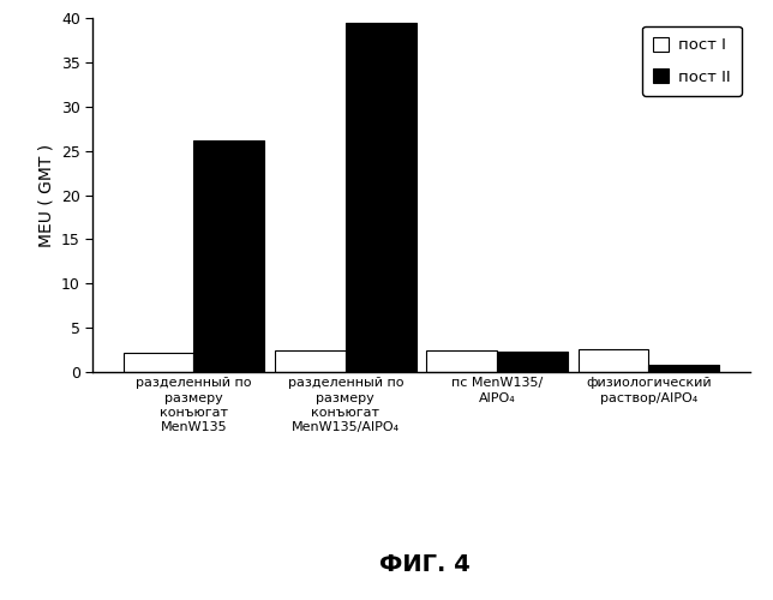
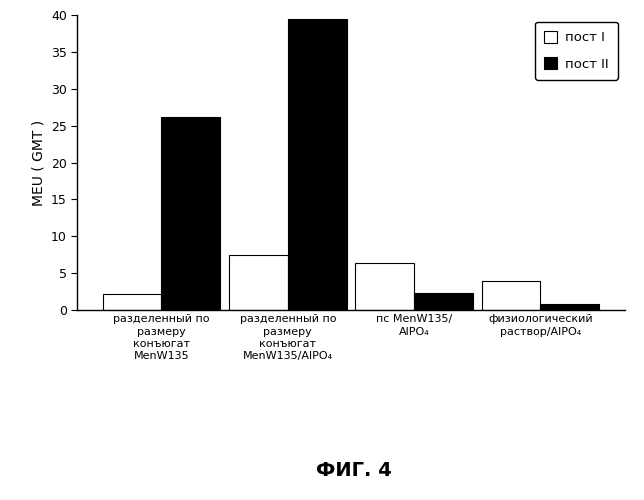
пост I/разделенный по размеру конъюгат MenW135/AlPO₄: 2.4 -> 7.4
пост I/пс MenW135/ AlPO₄: 2.4 -> 6.4
пост I/физиологический раствор/AlPO₄: 2.6 -> 4.0
